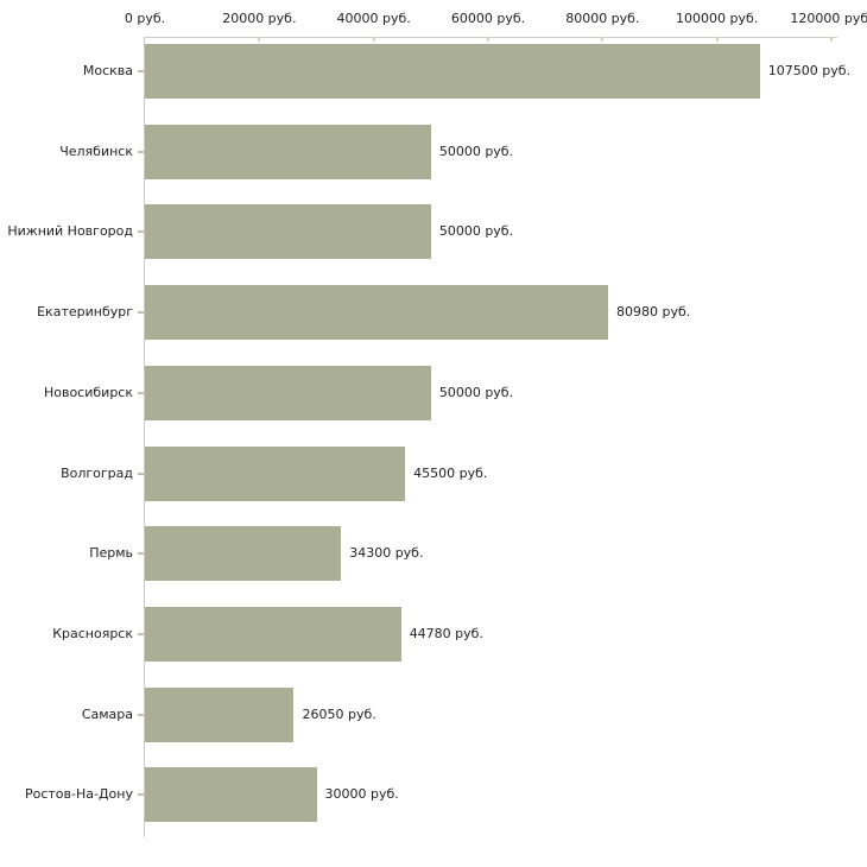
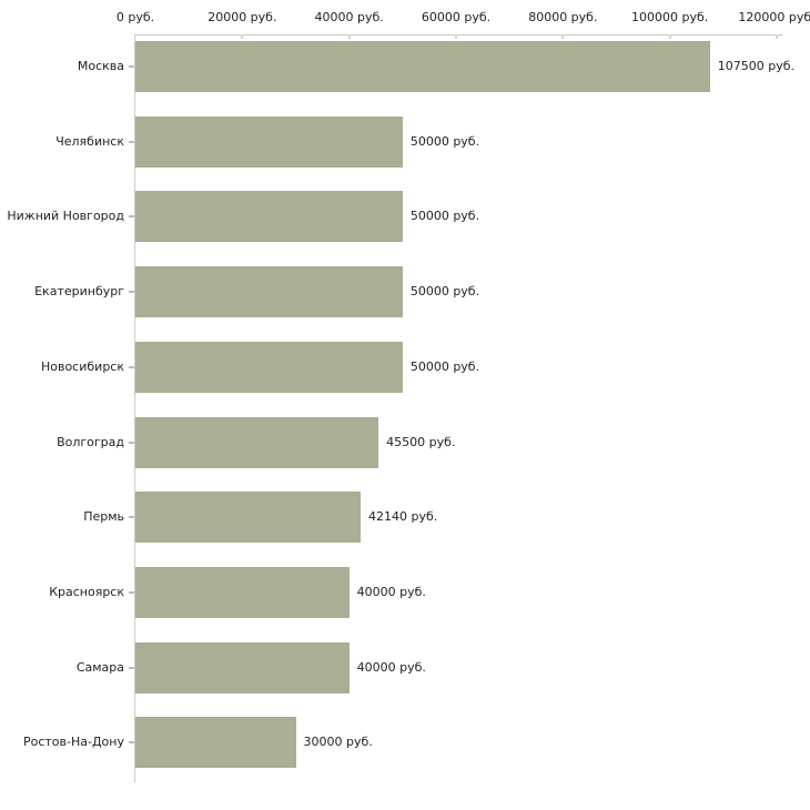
Екатеринбург: 80980 -> 50000
Пермь: 34300 -> 42140
Красноярск: 44780 -> 40000
Самара: 26050 -> 40000
